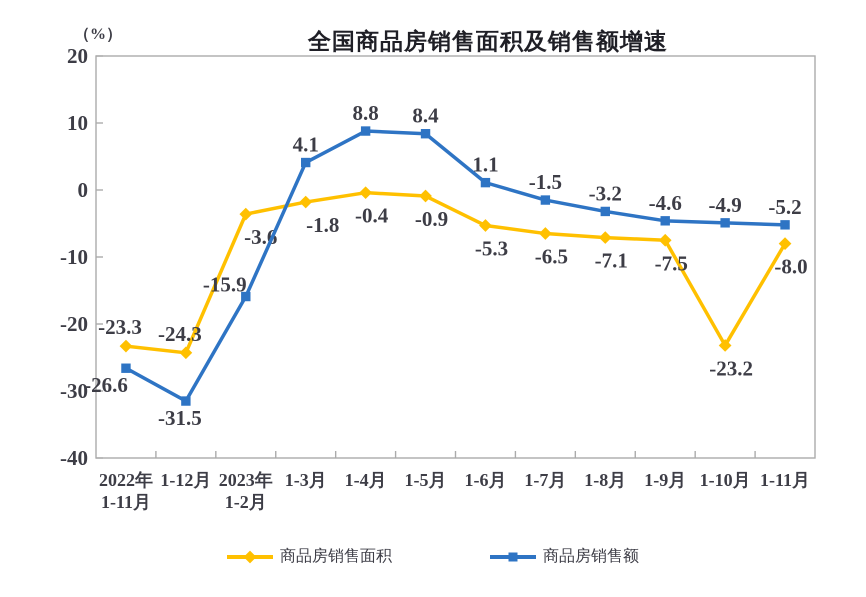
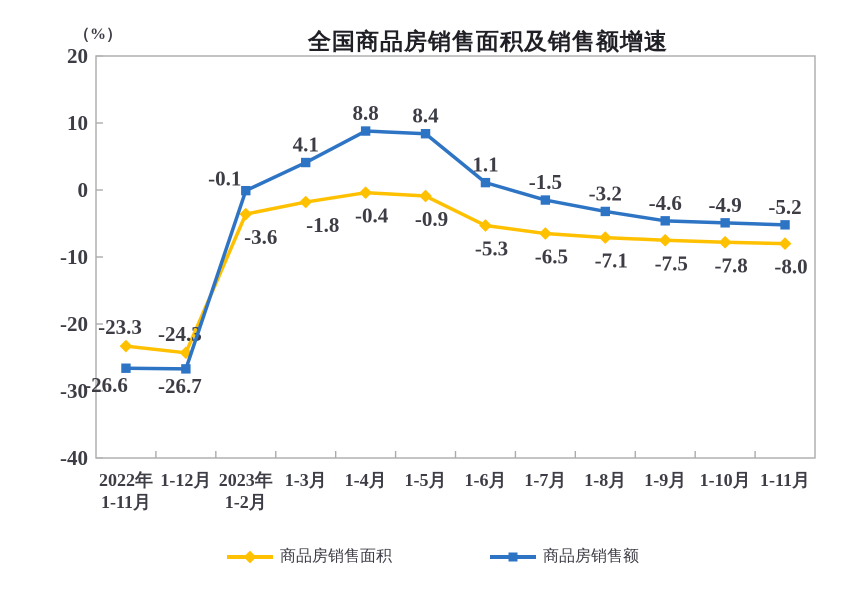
商品房销售额/1-12月: -31.5 -> -26.7
商品房销售额/2023年 1-2月: -15.9 -> -0.1
商品房销售面积/1-10月: -23.2 -> -7.8
